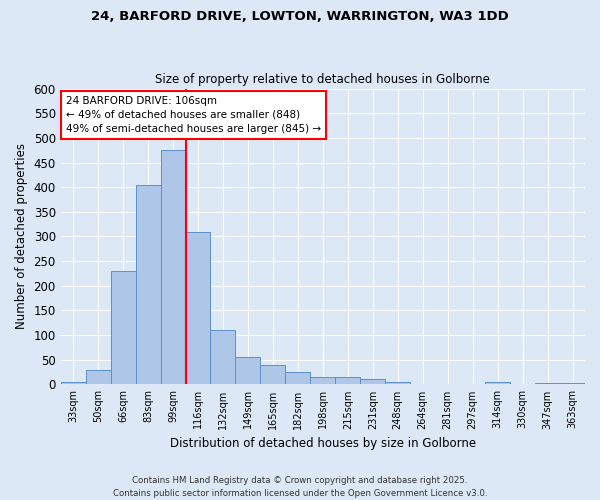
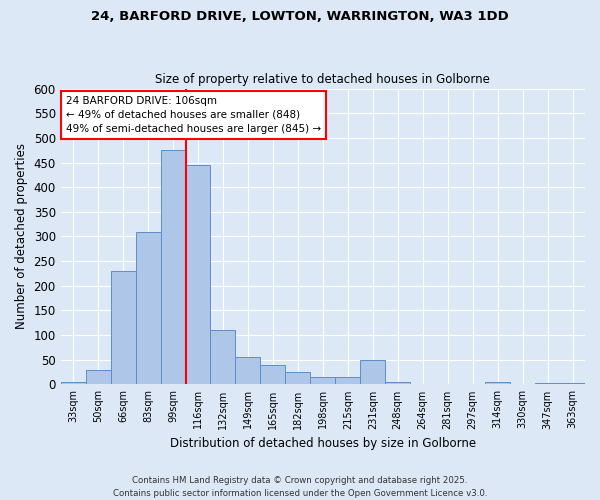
83sqm: 405 -> 310
116sqm: 310 -> 445
231sqm: 10 -> 50
